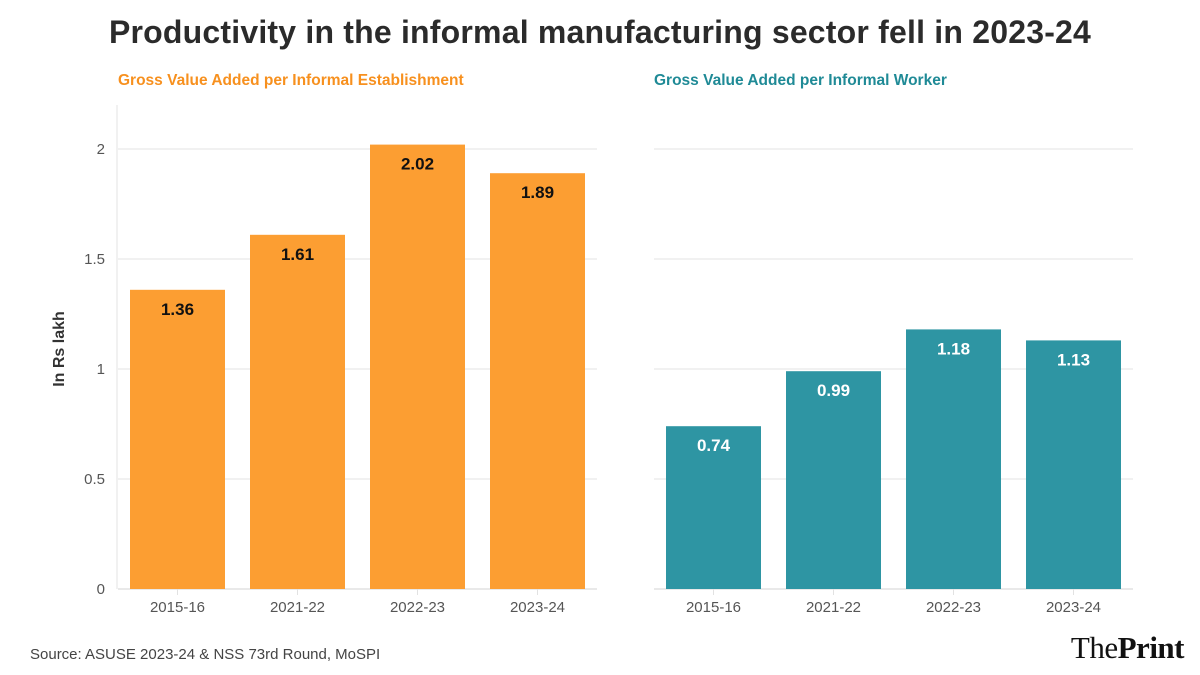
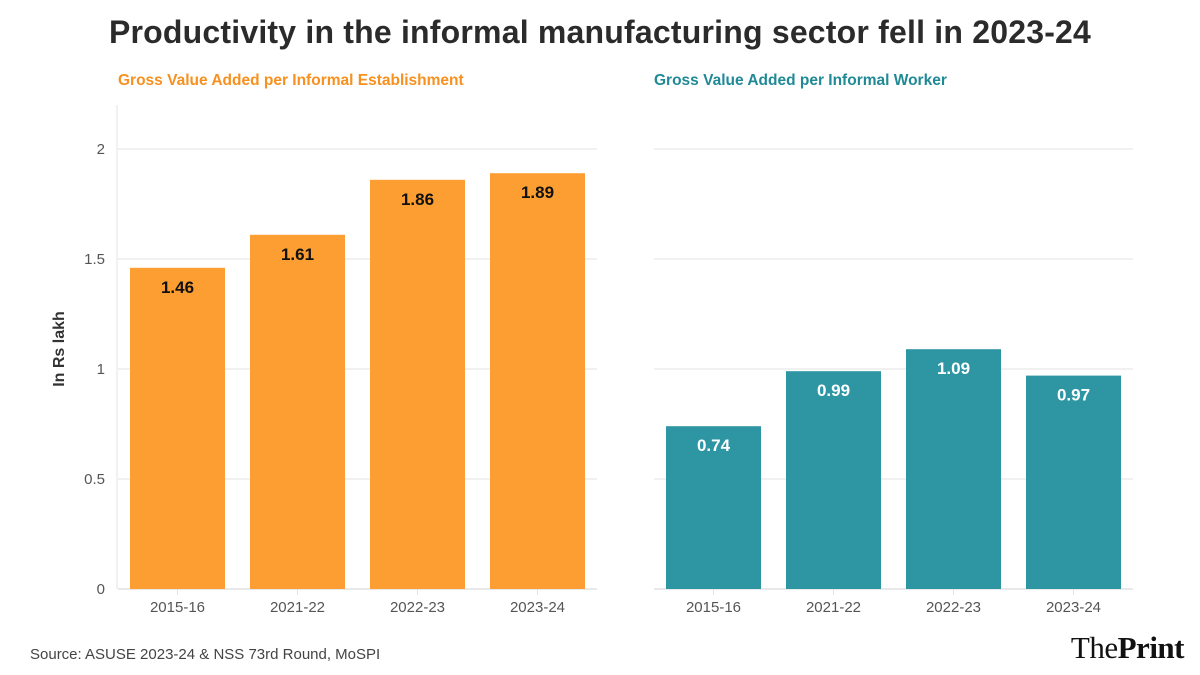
Gross Value Added per Informal Establishment/2015-16: 1.36 -> 1.46
Gross Value Added per Informal Establishment/2022-23: 2.02 -> 1.86
Gross Value Added per Informal Worker/2022-23: 1.18 -> 1.09
Gross Value Added per Informal Worker/2023-24: 1.13 -> 0.97
